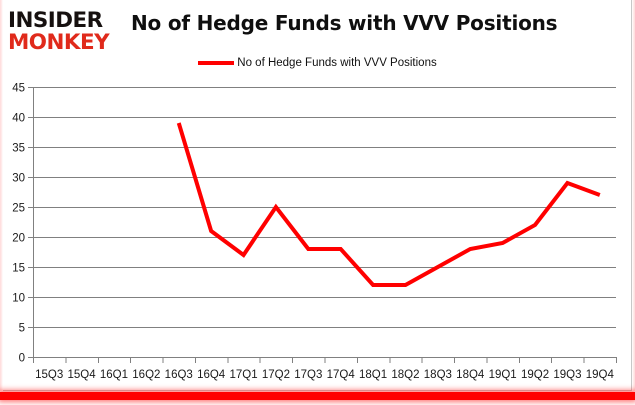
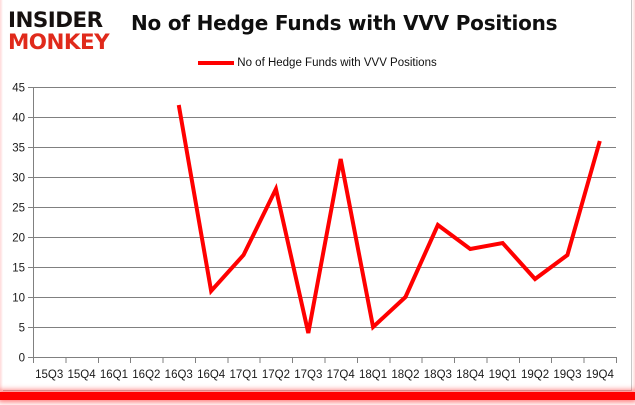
16Q3: 39 -> 42
16Q4: 21 -> 11
17Q2: 25 -> 28
17Q3: 18 -> 4
17Q4: 18 -> 33
18Q1: 12 -> 5
18Q2: 12 -> 10
18Q3: 15 -> 22
19Q2: 22 -> 13
19Q3: 29 -> 17
19Q4: 27 -> 36
